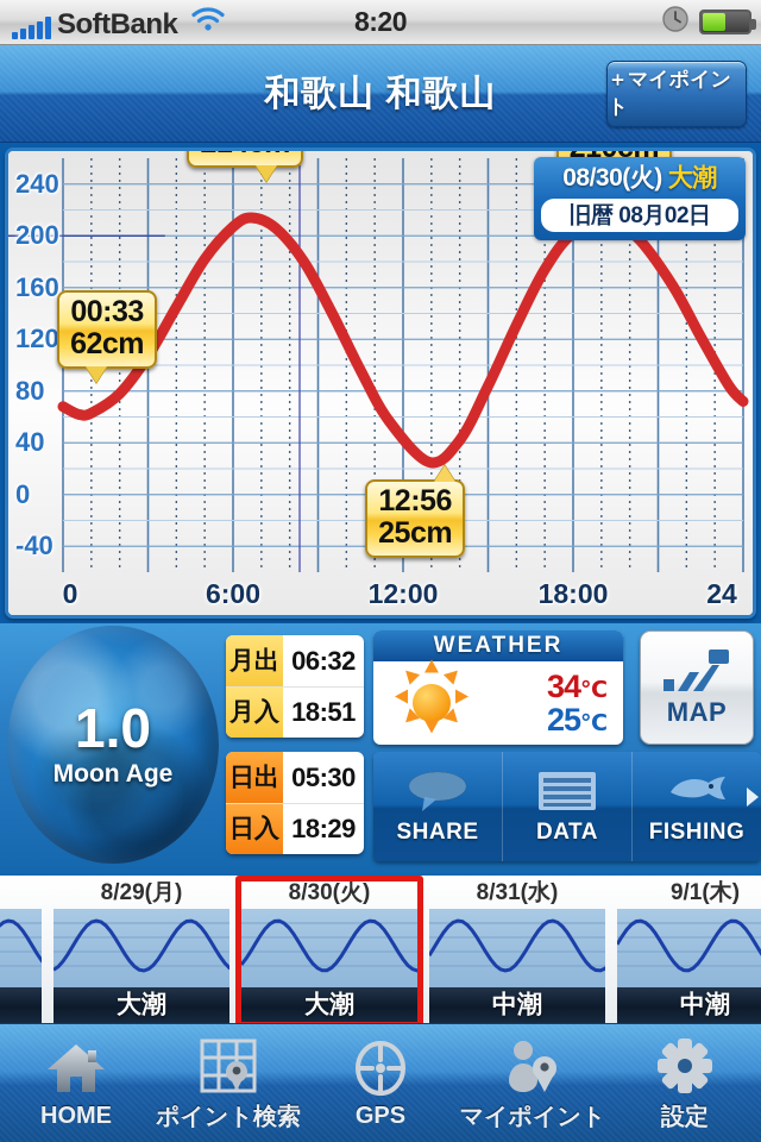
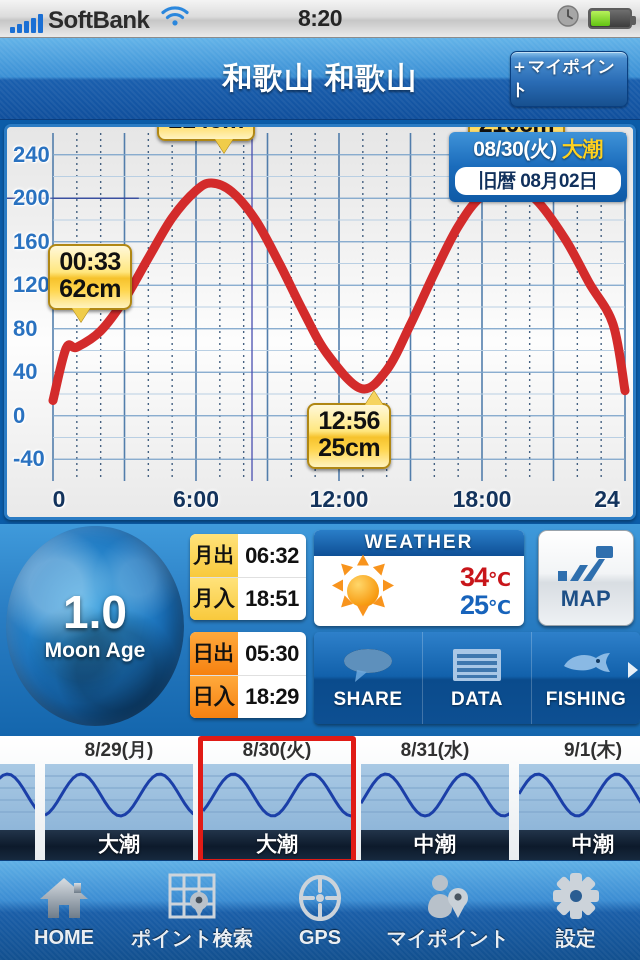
0: 68 -> 14
24: 72 -> 23
